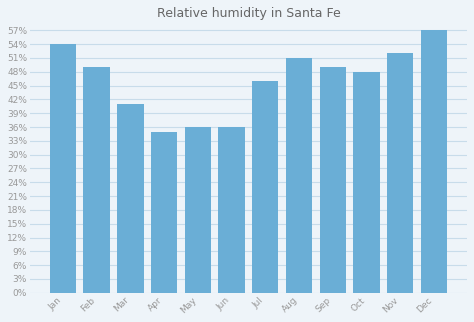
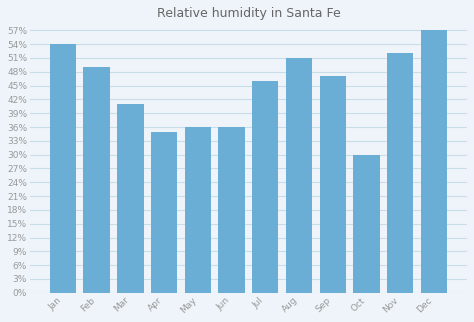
Sep: 49% -> 47%
Oct: 48% -> 30%
